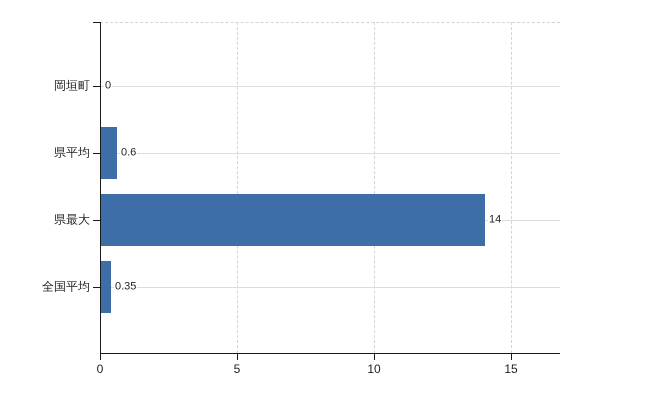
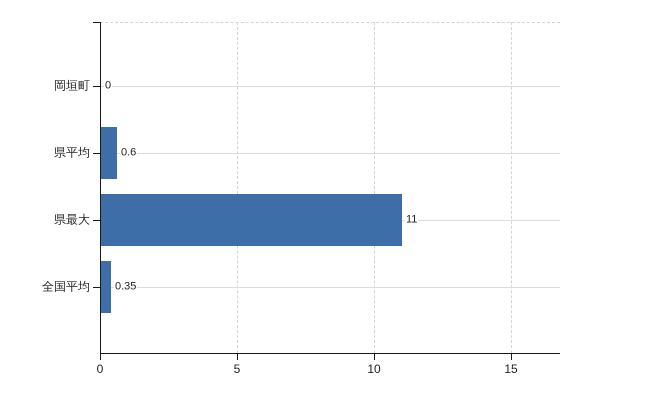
県最大: 14 -> 11
